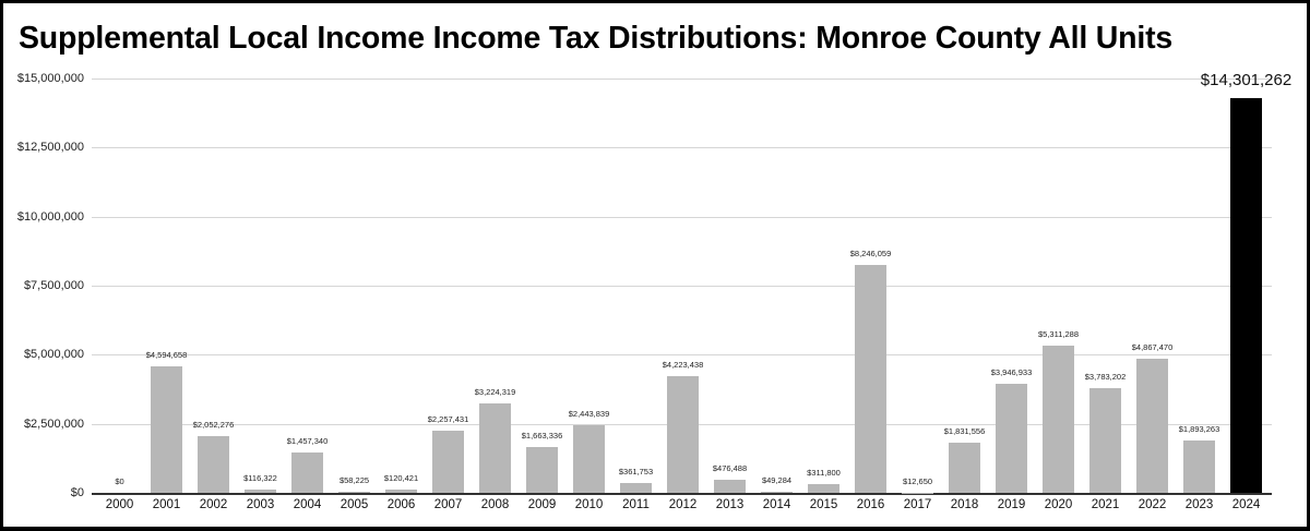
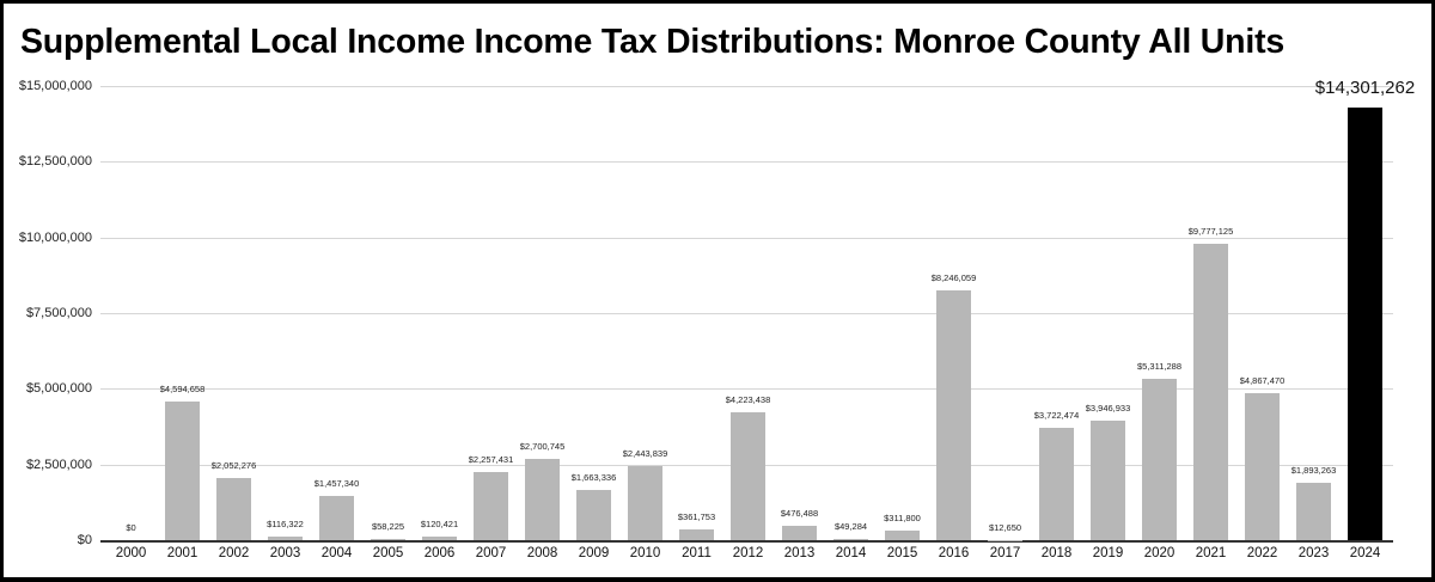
2008: $3,224,319 -> $2,700,745
2018: $1,831,556 -> $3,722,474
2021: $3,783,202 -> $9,777,125
